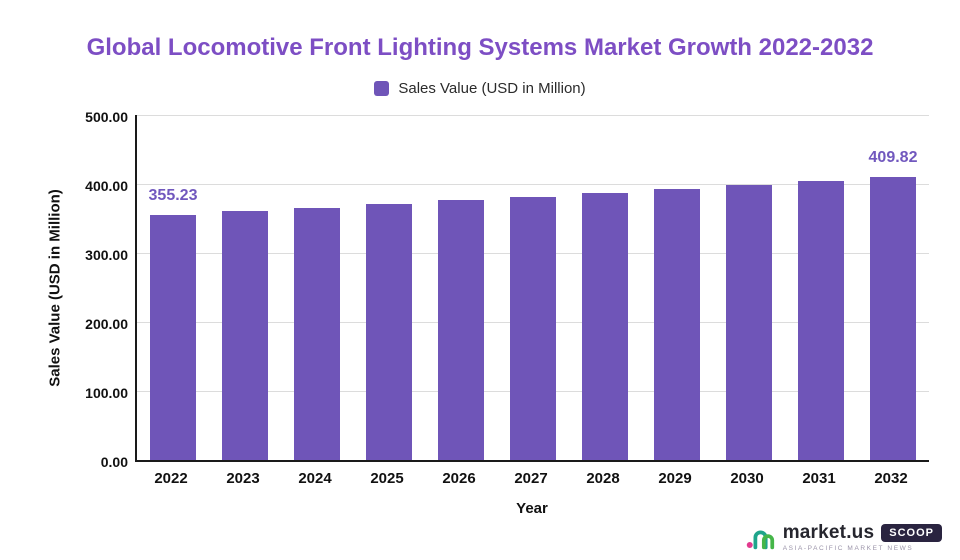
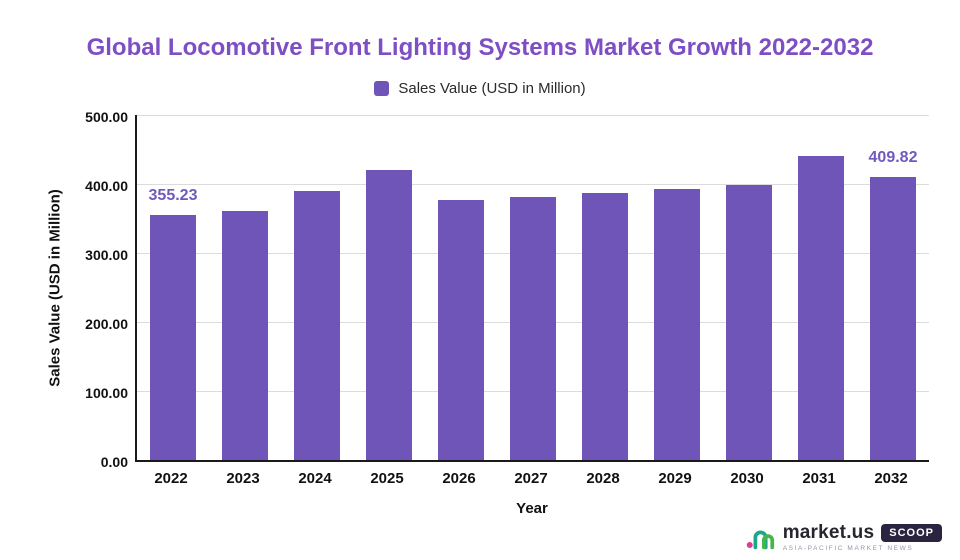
2024: 370 -> 390
2025: 370 -> 420
2031: 400 -> 440
